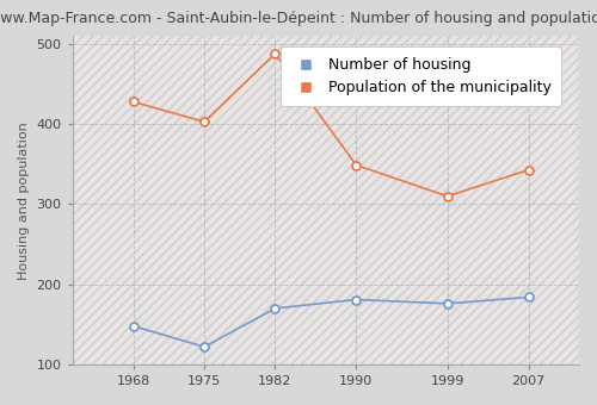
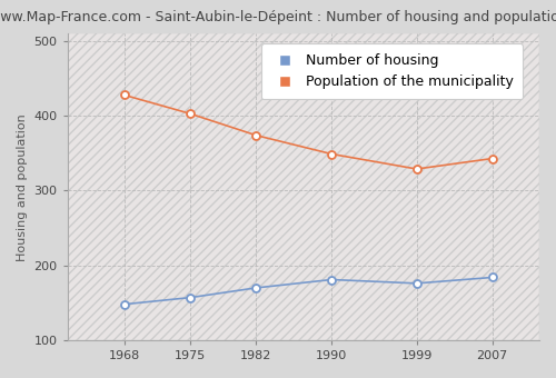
Number of housing/1975: 122 -> 157
Population of the municipality/1982: 488 -> 374
Population of the municipality/1999: 310 -> 329
